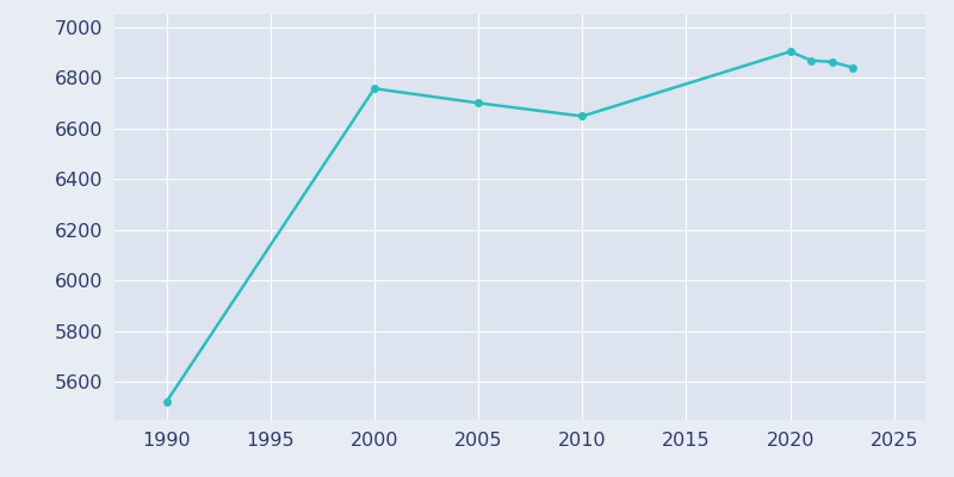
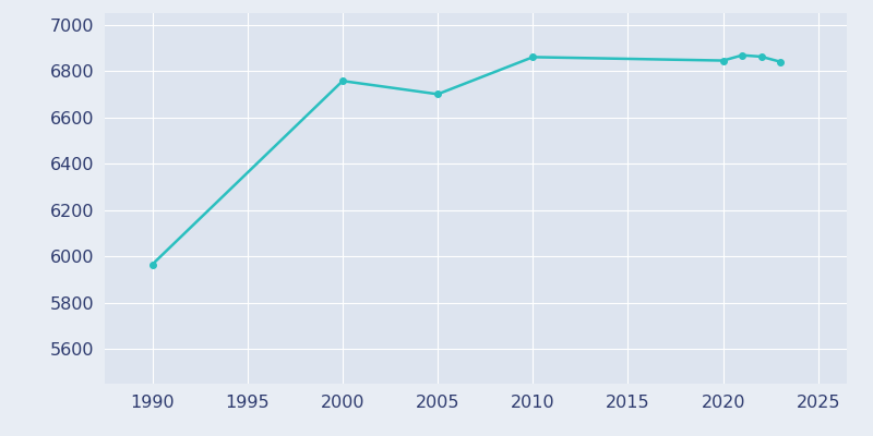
1990: 5521 -> 5965
2010: 6648 -> 6860
2020: 6903 -> 6845
